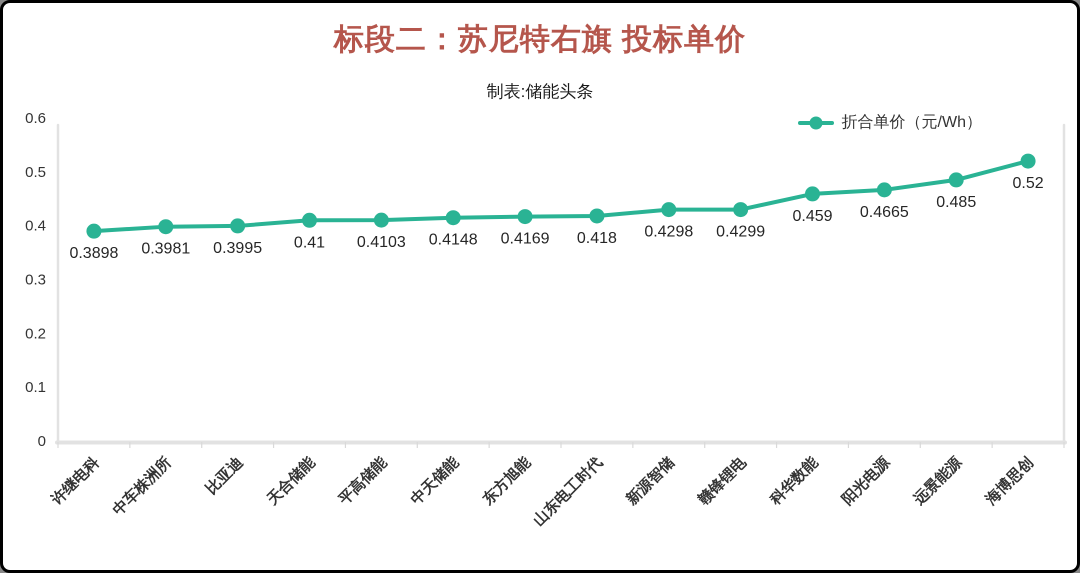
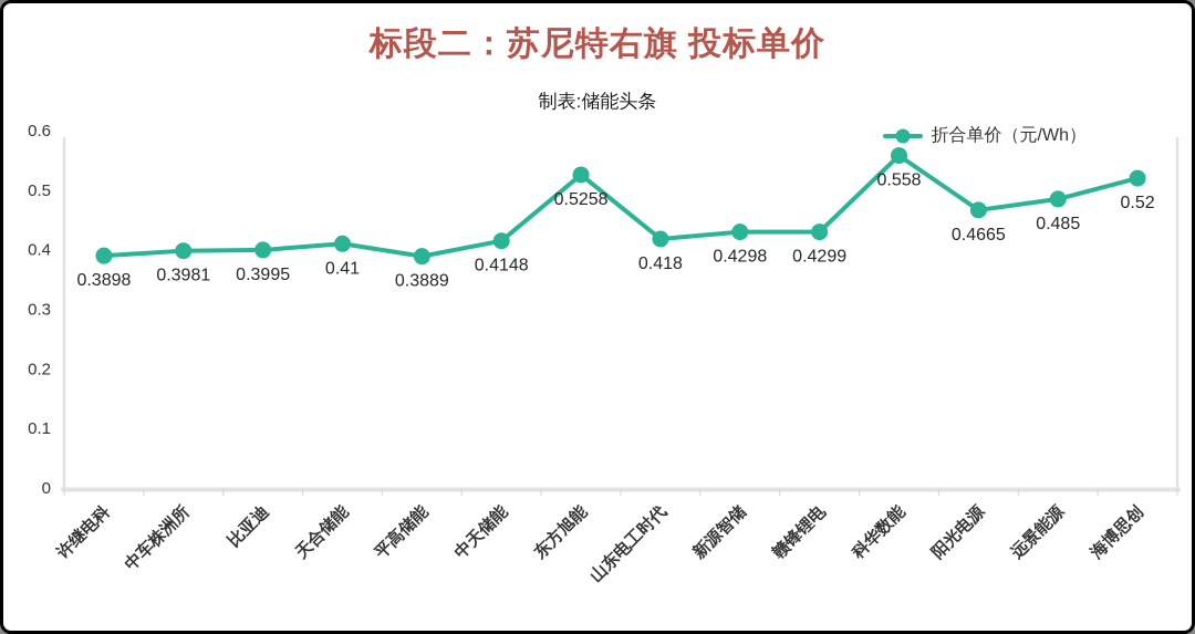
平高储能: 0.4103 -> 0.3889
东方旭能: 0.4169 -> 0.5258
科华数能: 0.459 -> 0.558
